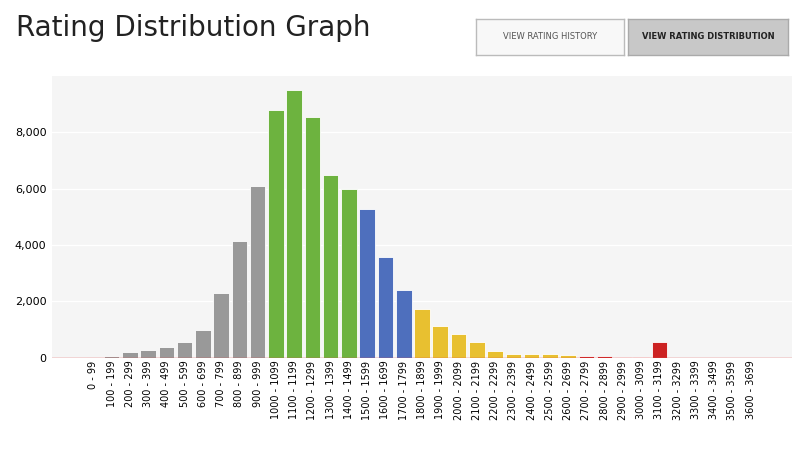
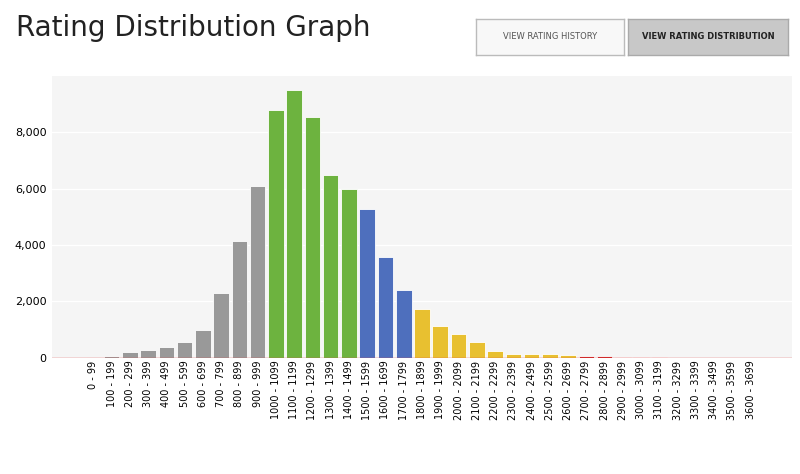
3100 - 3199: 550 -> 20
